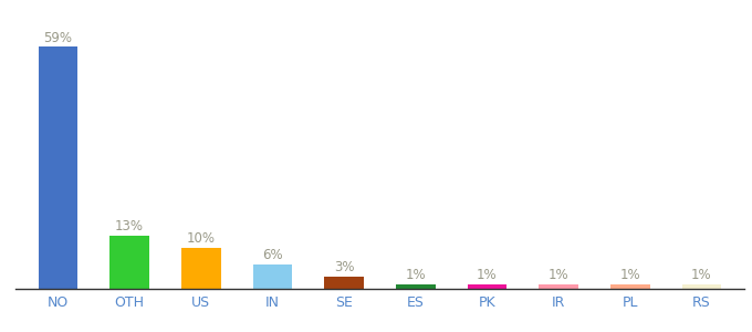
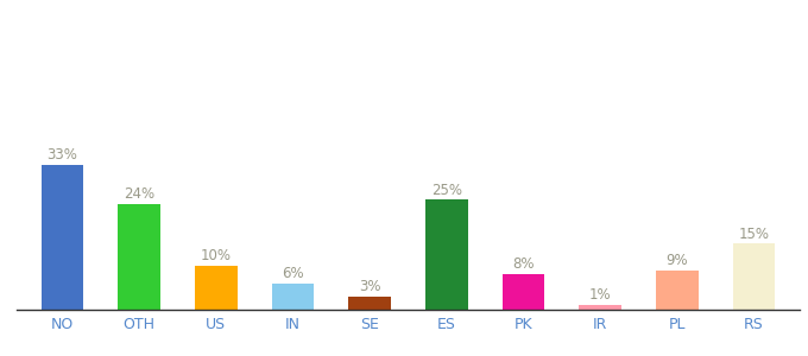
NO: 59% -> 33%
OTH: 13% -> 24%
ES: 1% -> 25%
PK: 1% -> 8%
PL: 1% -> 9%
RS: 1% -> 15%
